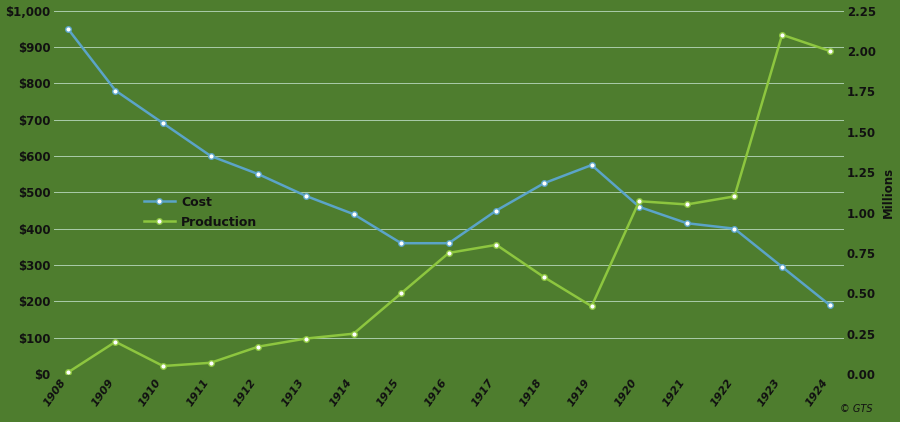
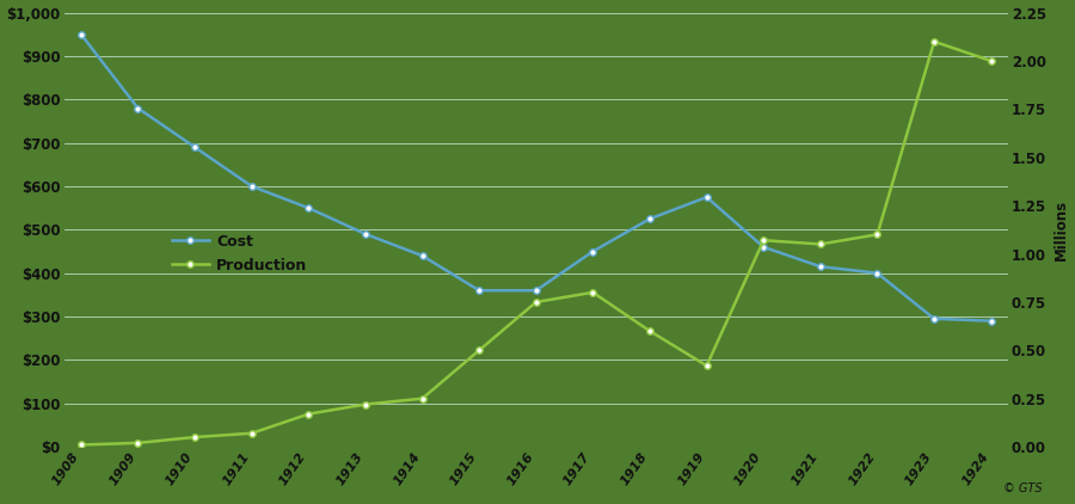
Production/1909: 0.20 -> 0.02
Cost/1924: $190 -> $290
